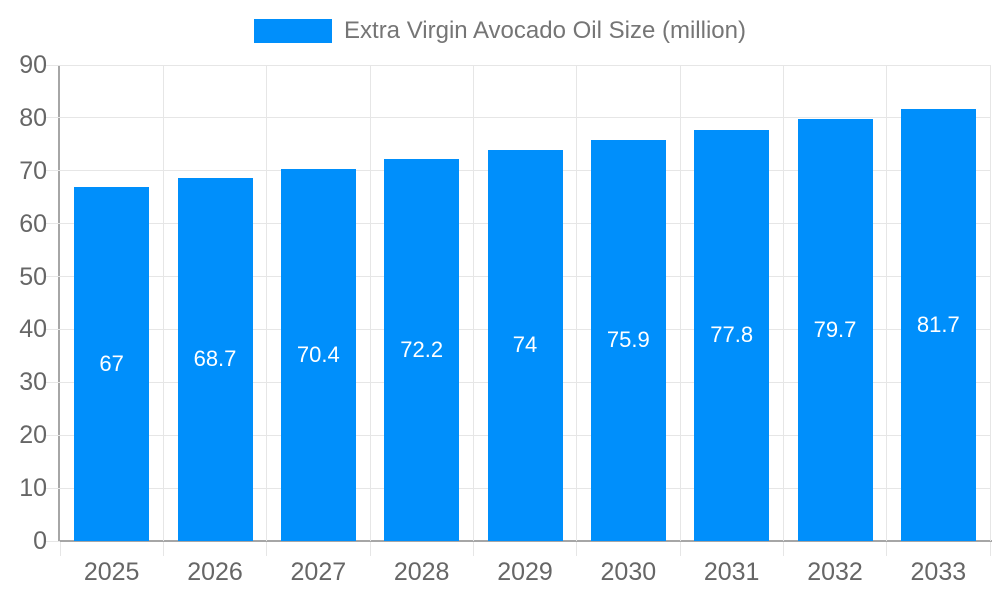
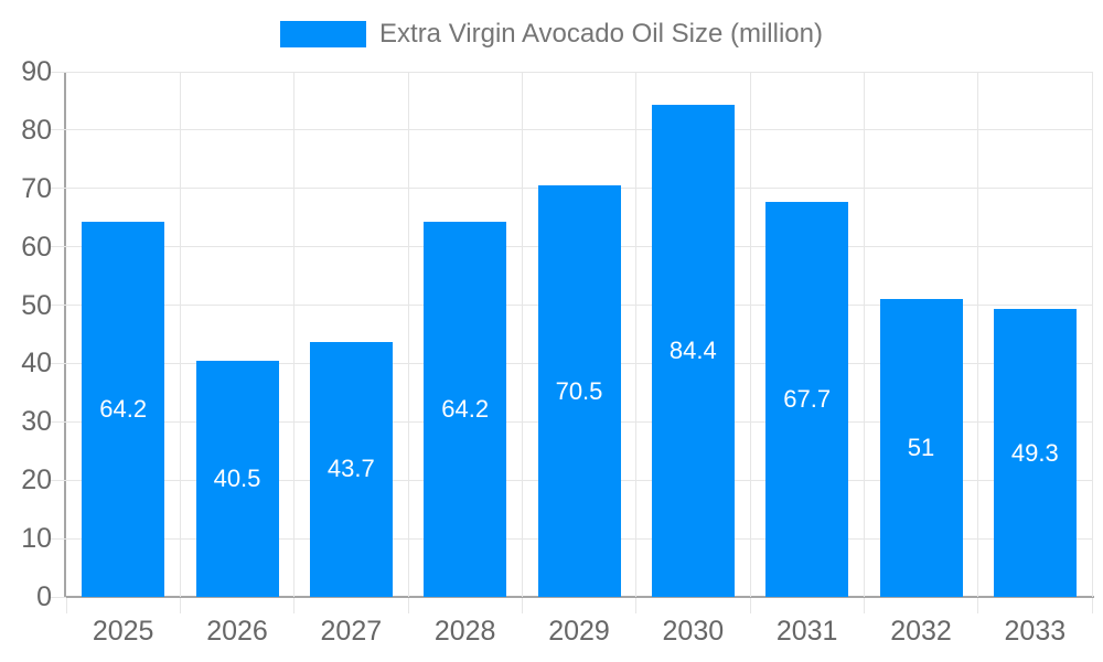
2025: 67 -> 64.2
2026: 68.7 -> 40.5
2027: 70.4 -> 43.7
2028: 72.2 -> 64.2
2029: 74 -> 70.5
2030: 75.9 -> 84.4
2031: 77.8 -> 67.7
2032: 79.7 -> 51
2033: 81.7 -> 49.3
